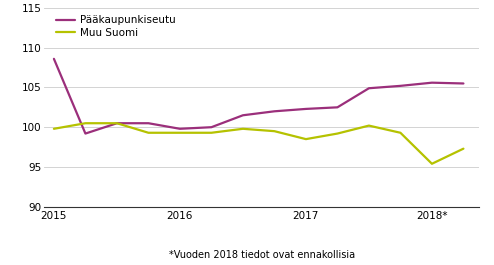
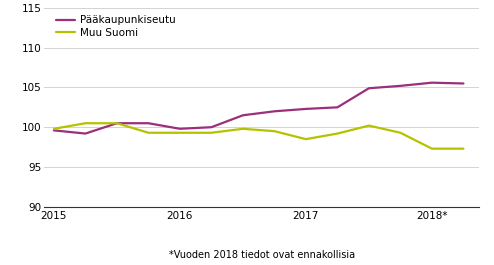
Pääkaupunkiseutu/2015: 108.6 -> 99.6
Muu Suomi/2018*: 95.4 -> 97.3
